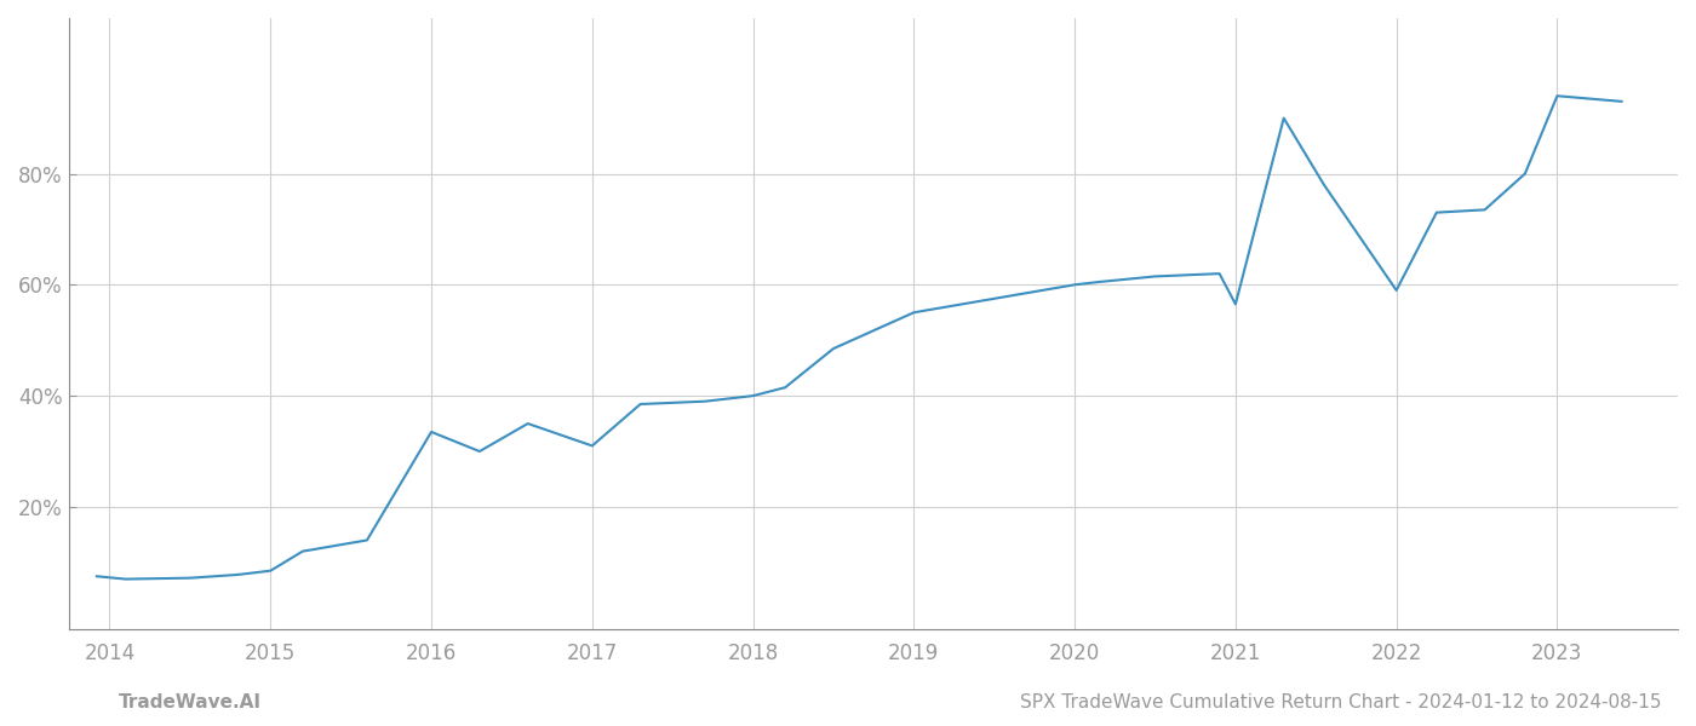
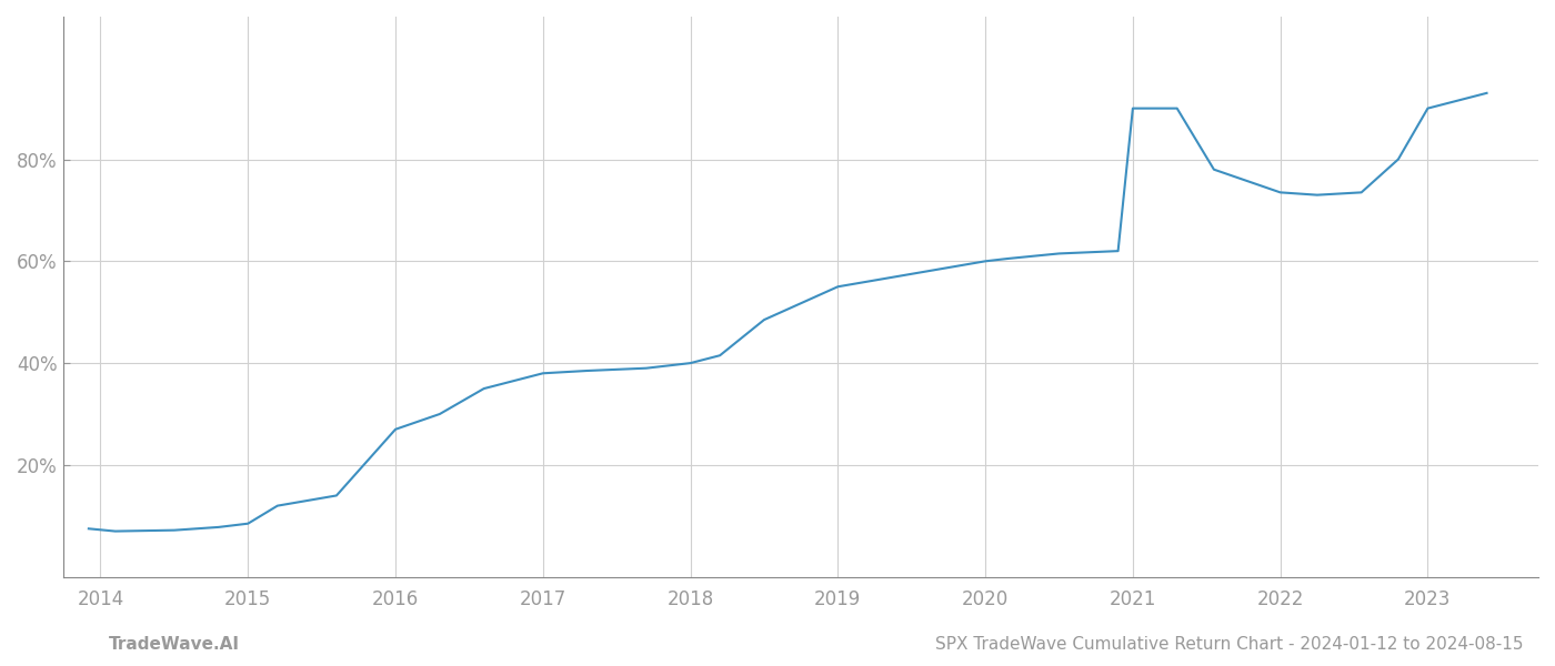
2016: 33.5% -> 27.0%
2017: 31.0% -> 38.0%
2021: 56.5% -> 90.0%
2022: 59.0% -> 73.5%
2023: 94.0% -> 90.0%
